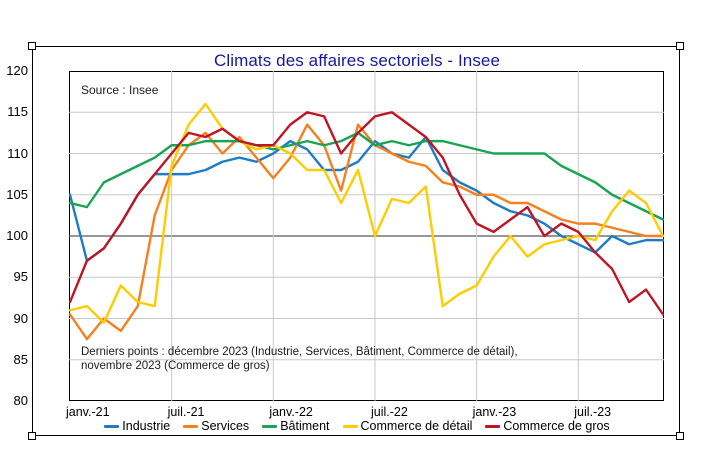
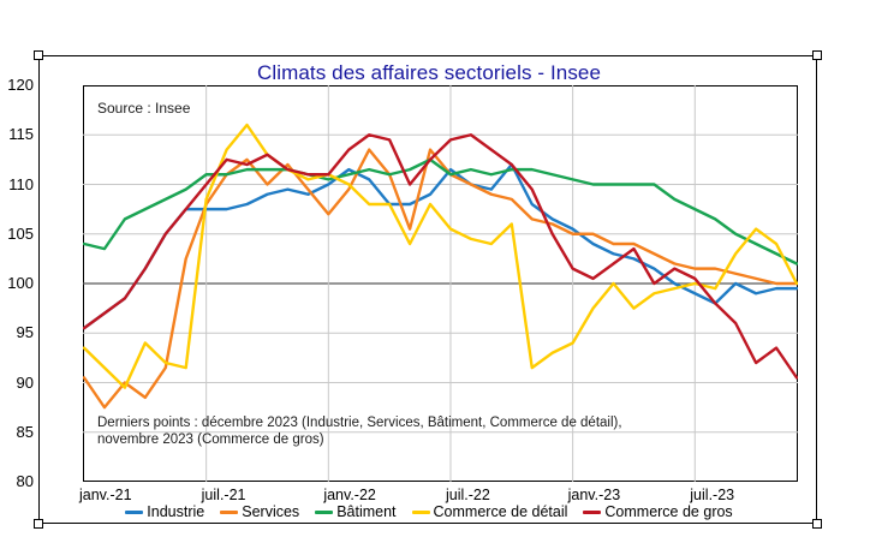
Industrie/janv.-21: 105 -> 96
Commerce de détail/janv.-21: 91 -> 94
Commerce de gros/janv.-21: 92 -> 96
Commerce de détail/juil.-22: 100 -> 106
